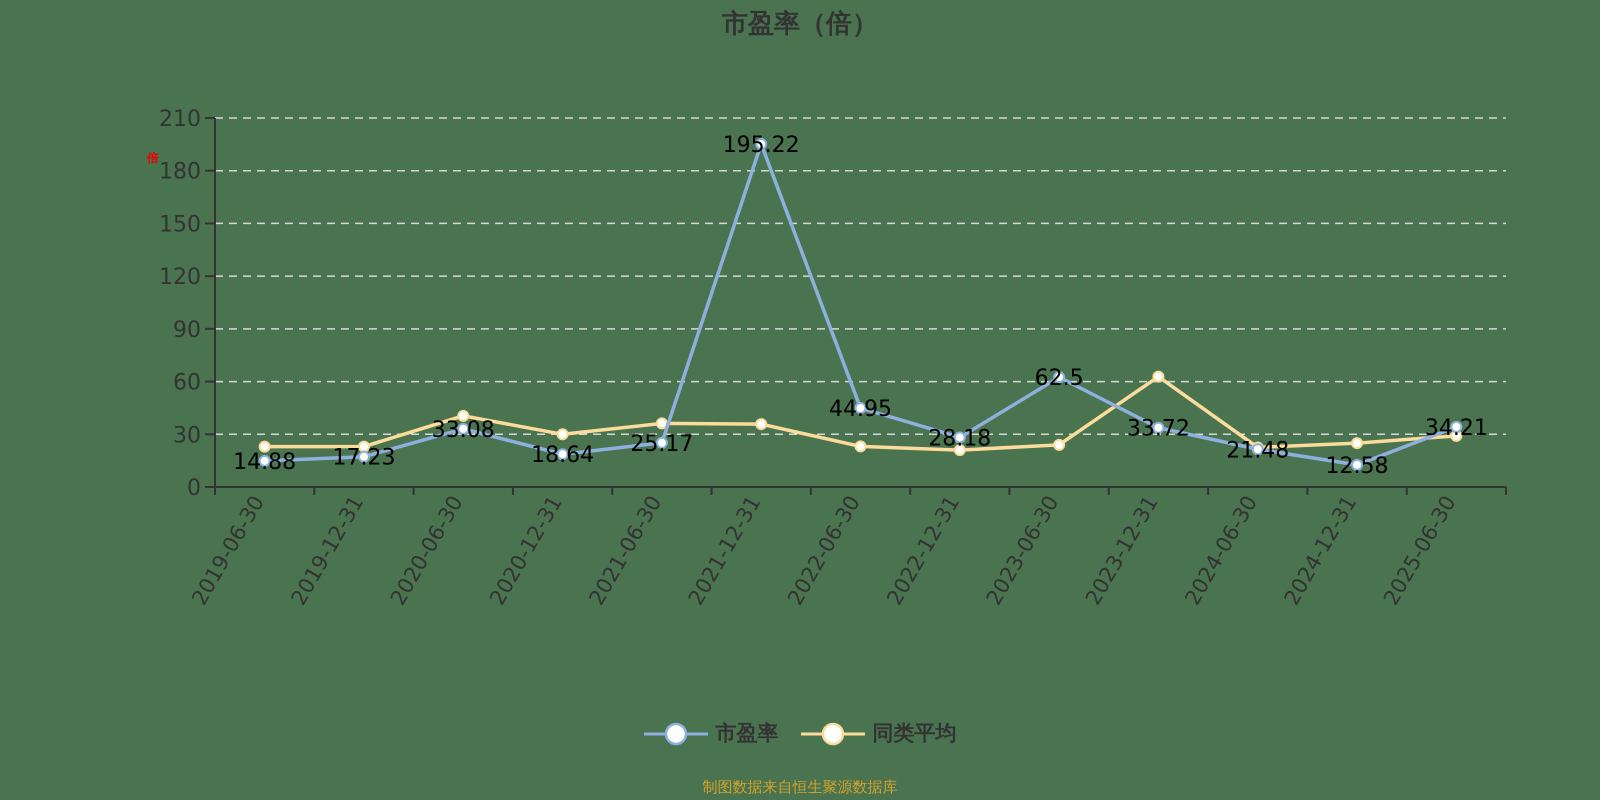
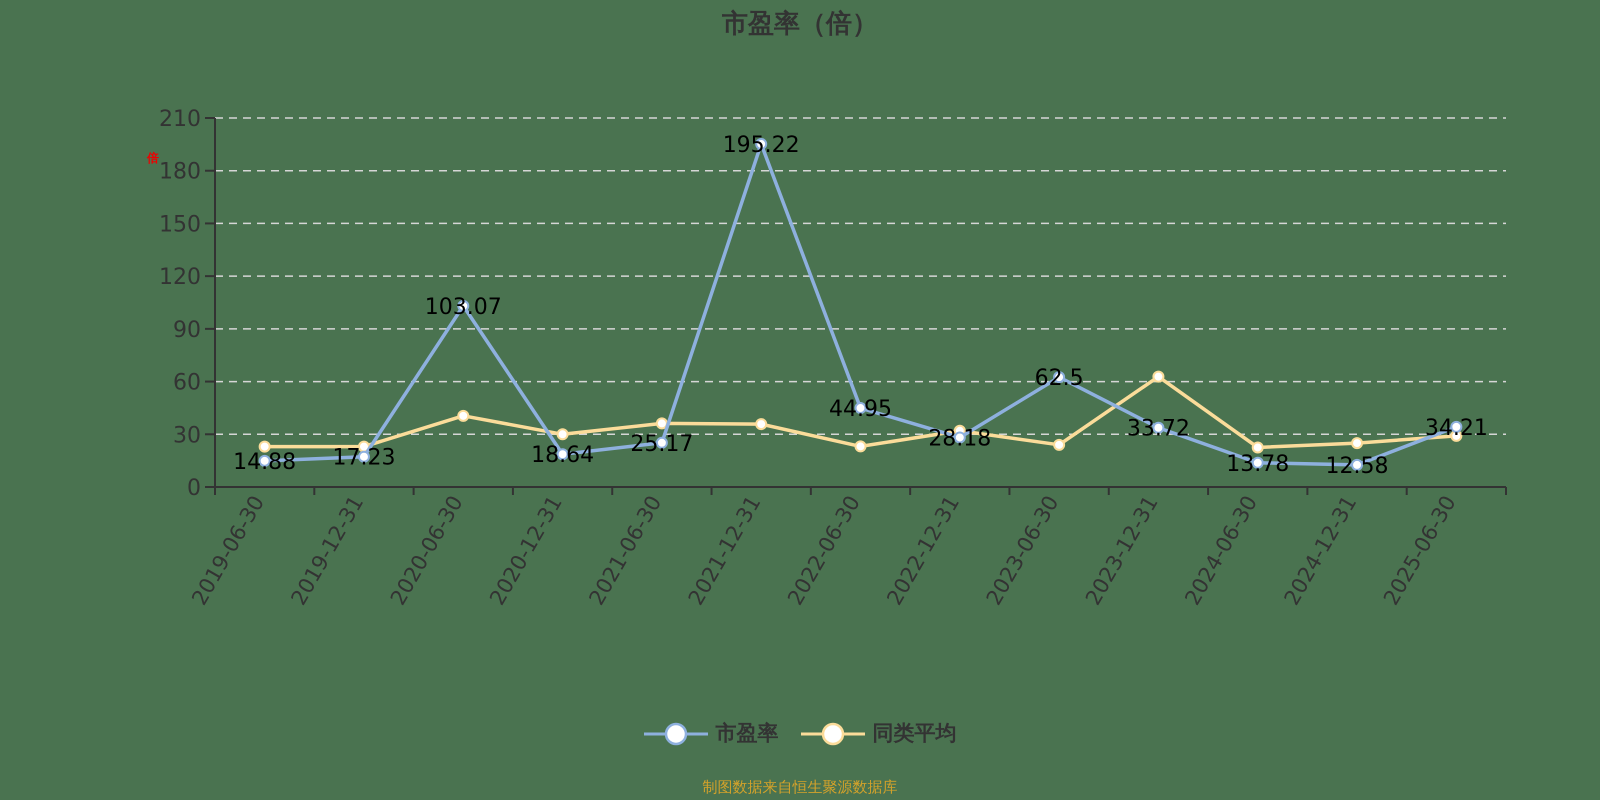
市盈率/2020-06-30: 33.08 -> 103.07
同类平均/2022-12-31: 21 -> 32
市盈率/2024-06-30: 21.48 -> 13.78
